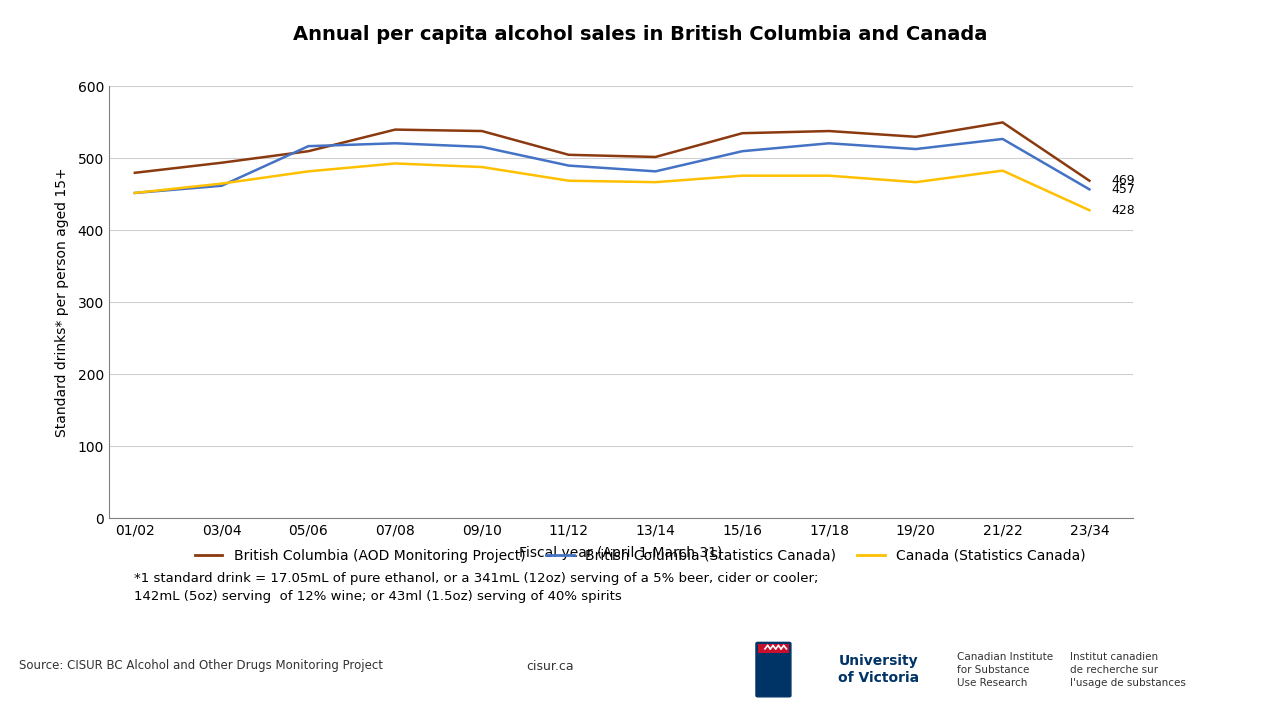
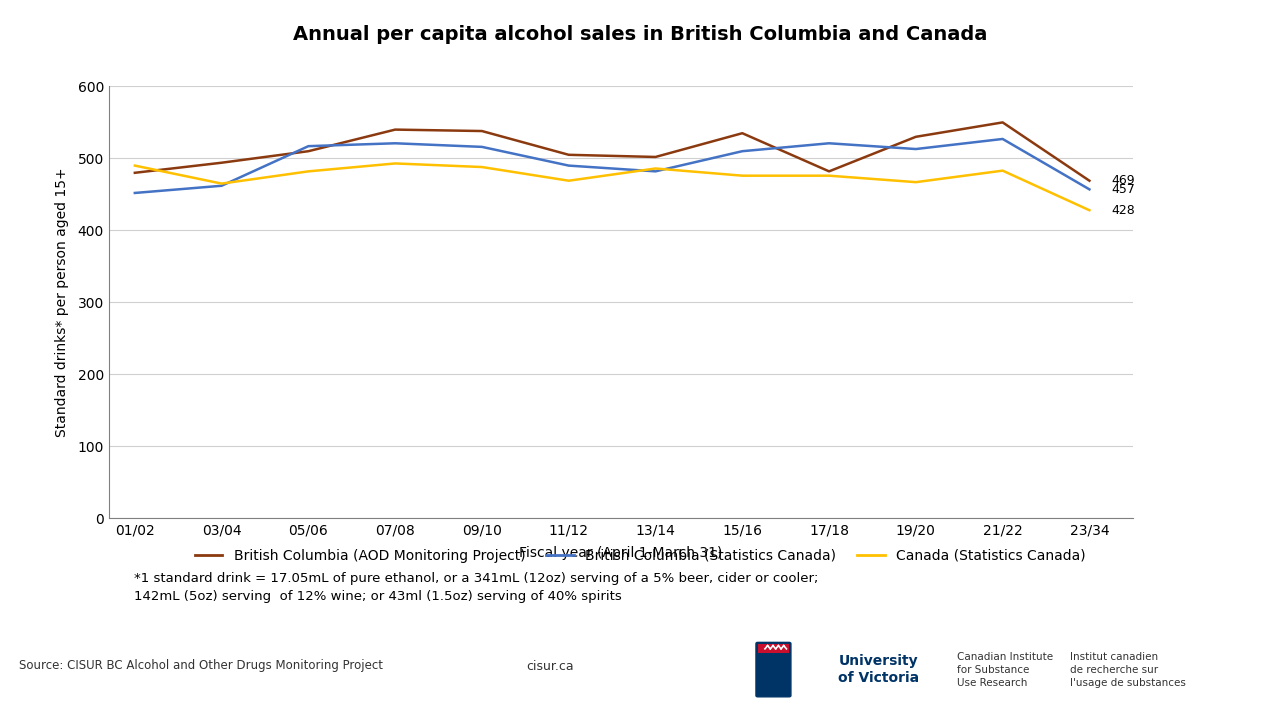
Canada (Statistics Canada)/01/02: 452 -> 490
Canada (Statistics Canada)/13/14: 467 -> 486
British Columbia (AOD Monitoring Project)/17/18: 538 -> 482
